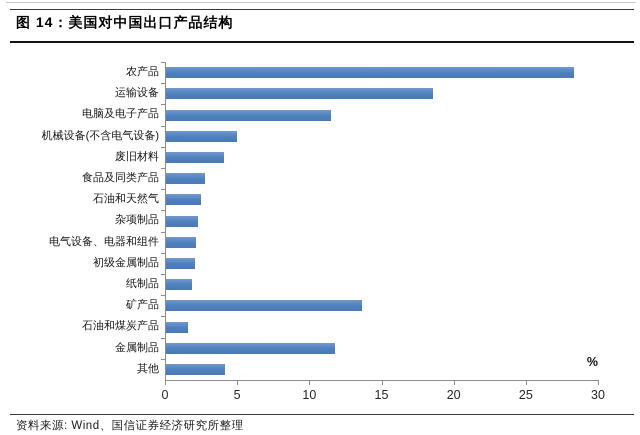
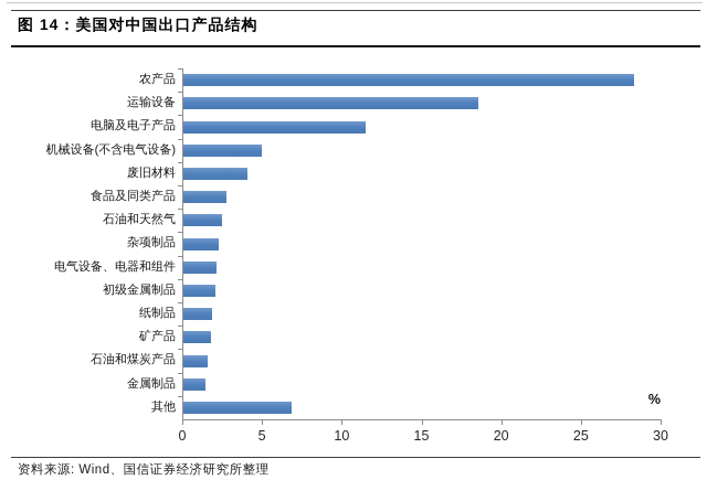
矿产品: 13.6 -> 1.7
金属制品: 11.7 -> 1.4
其他: 4.1 -> 6.8
